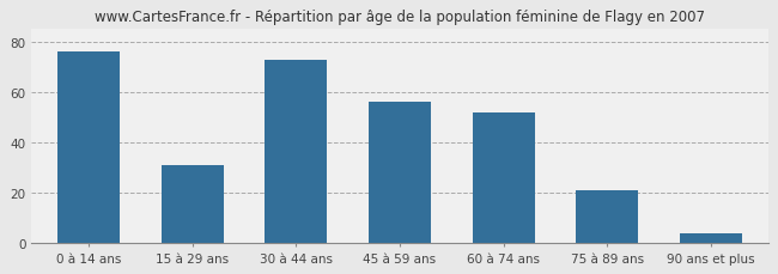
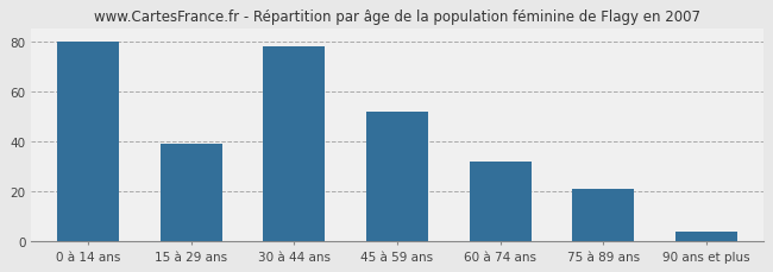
0 à 14 ans: 76 -> 80
15 à 29 ans: 31 -> 39
30 à 44 ans: 73 -> 78
45 à 59 ans: 56 -> 52
60 à 74 ans: 52 -> 32
